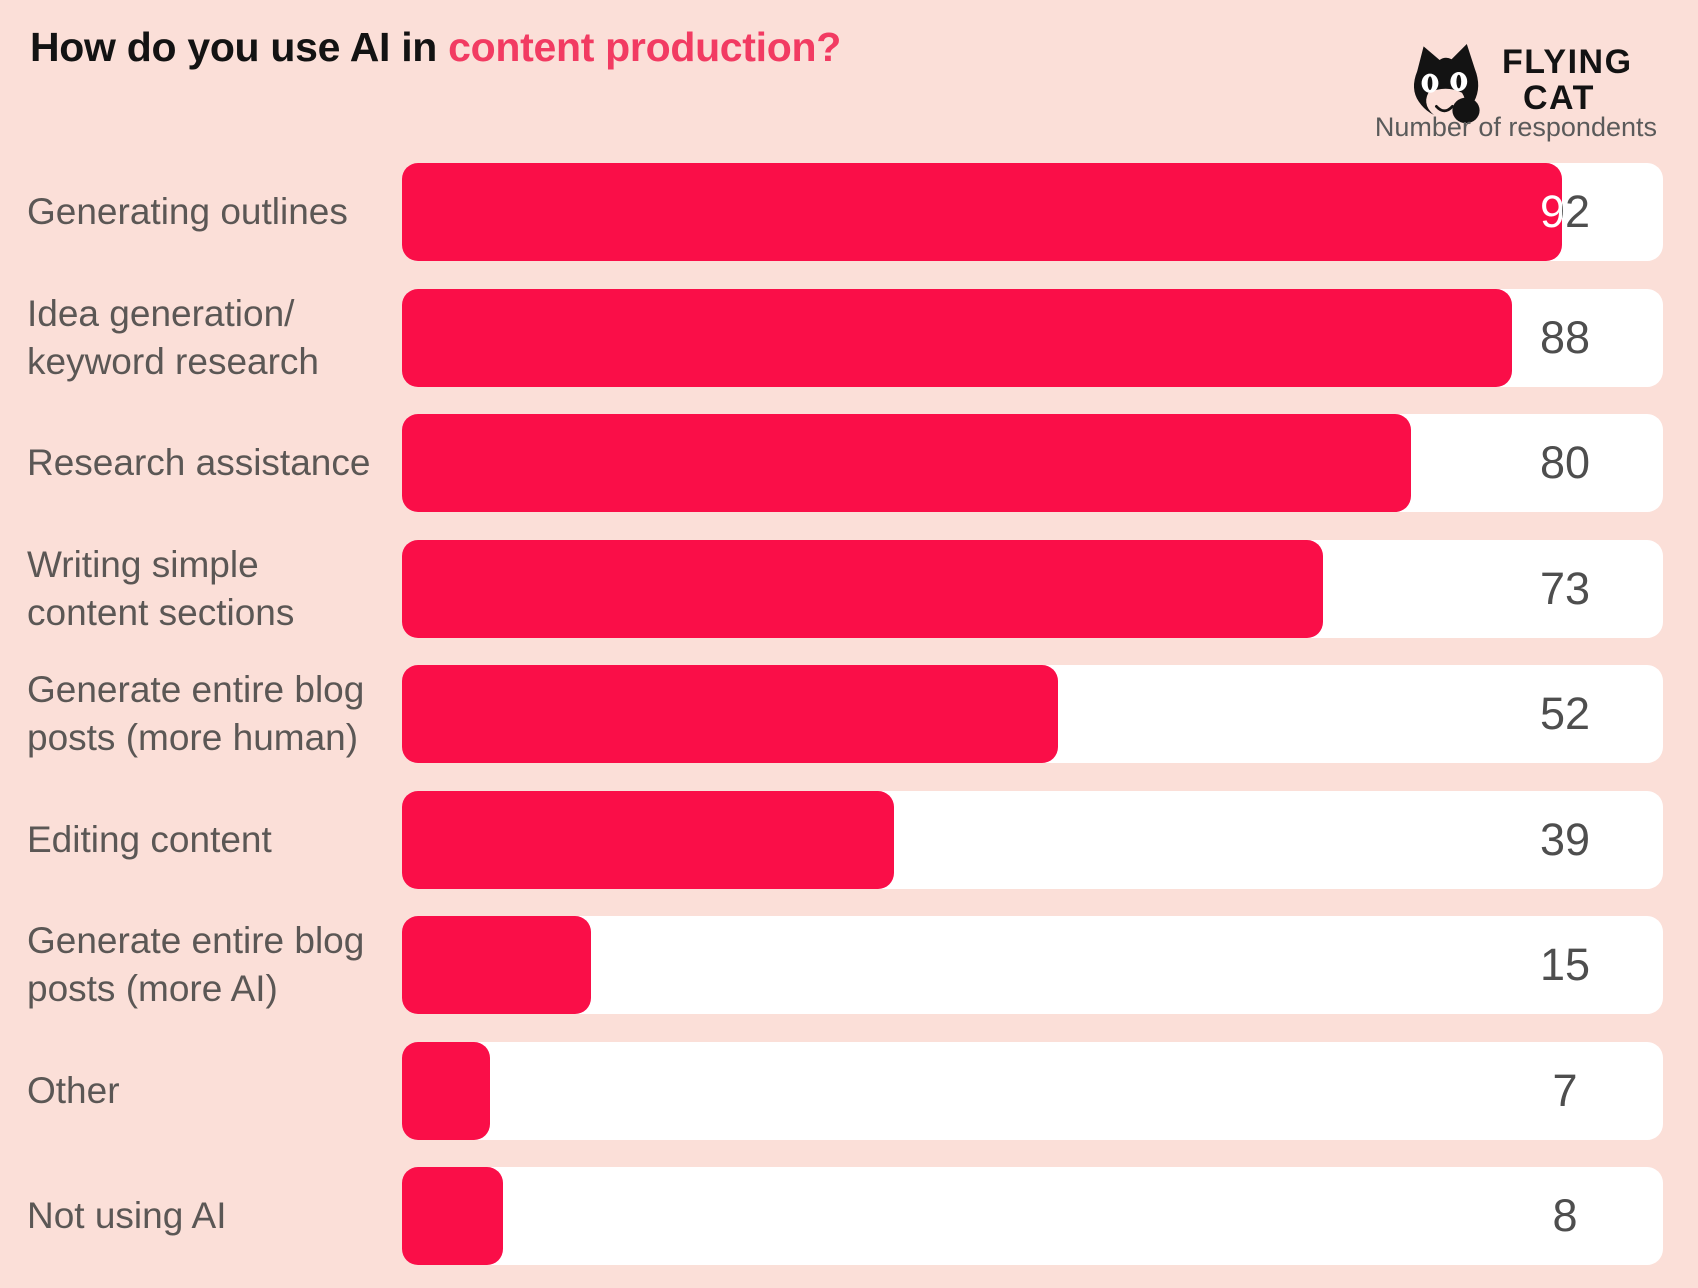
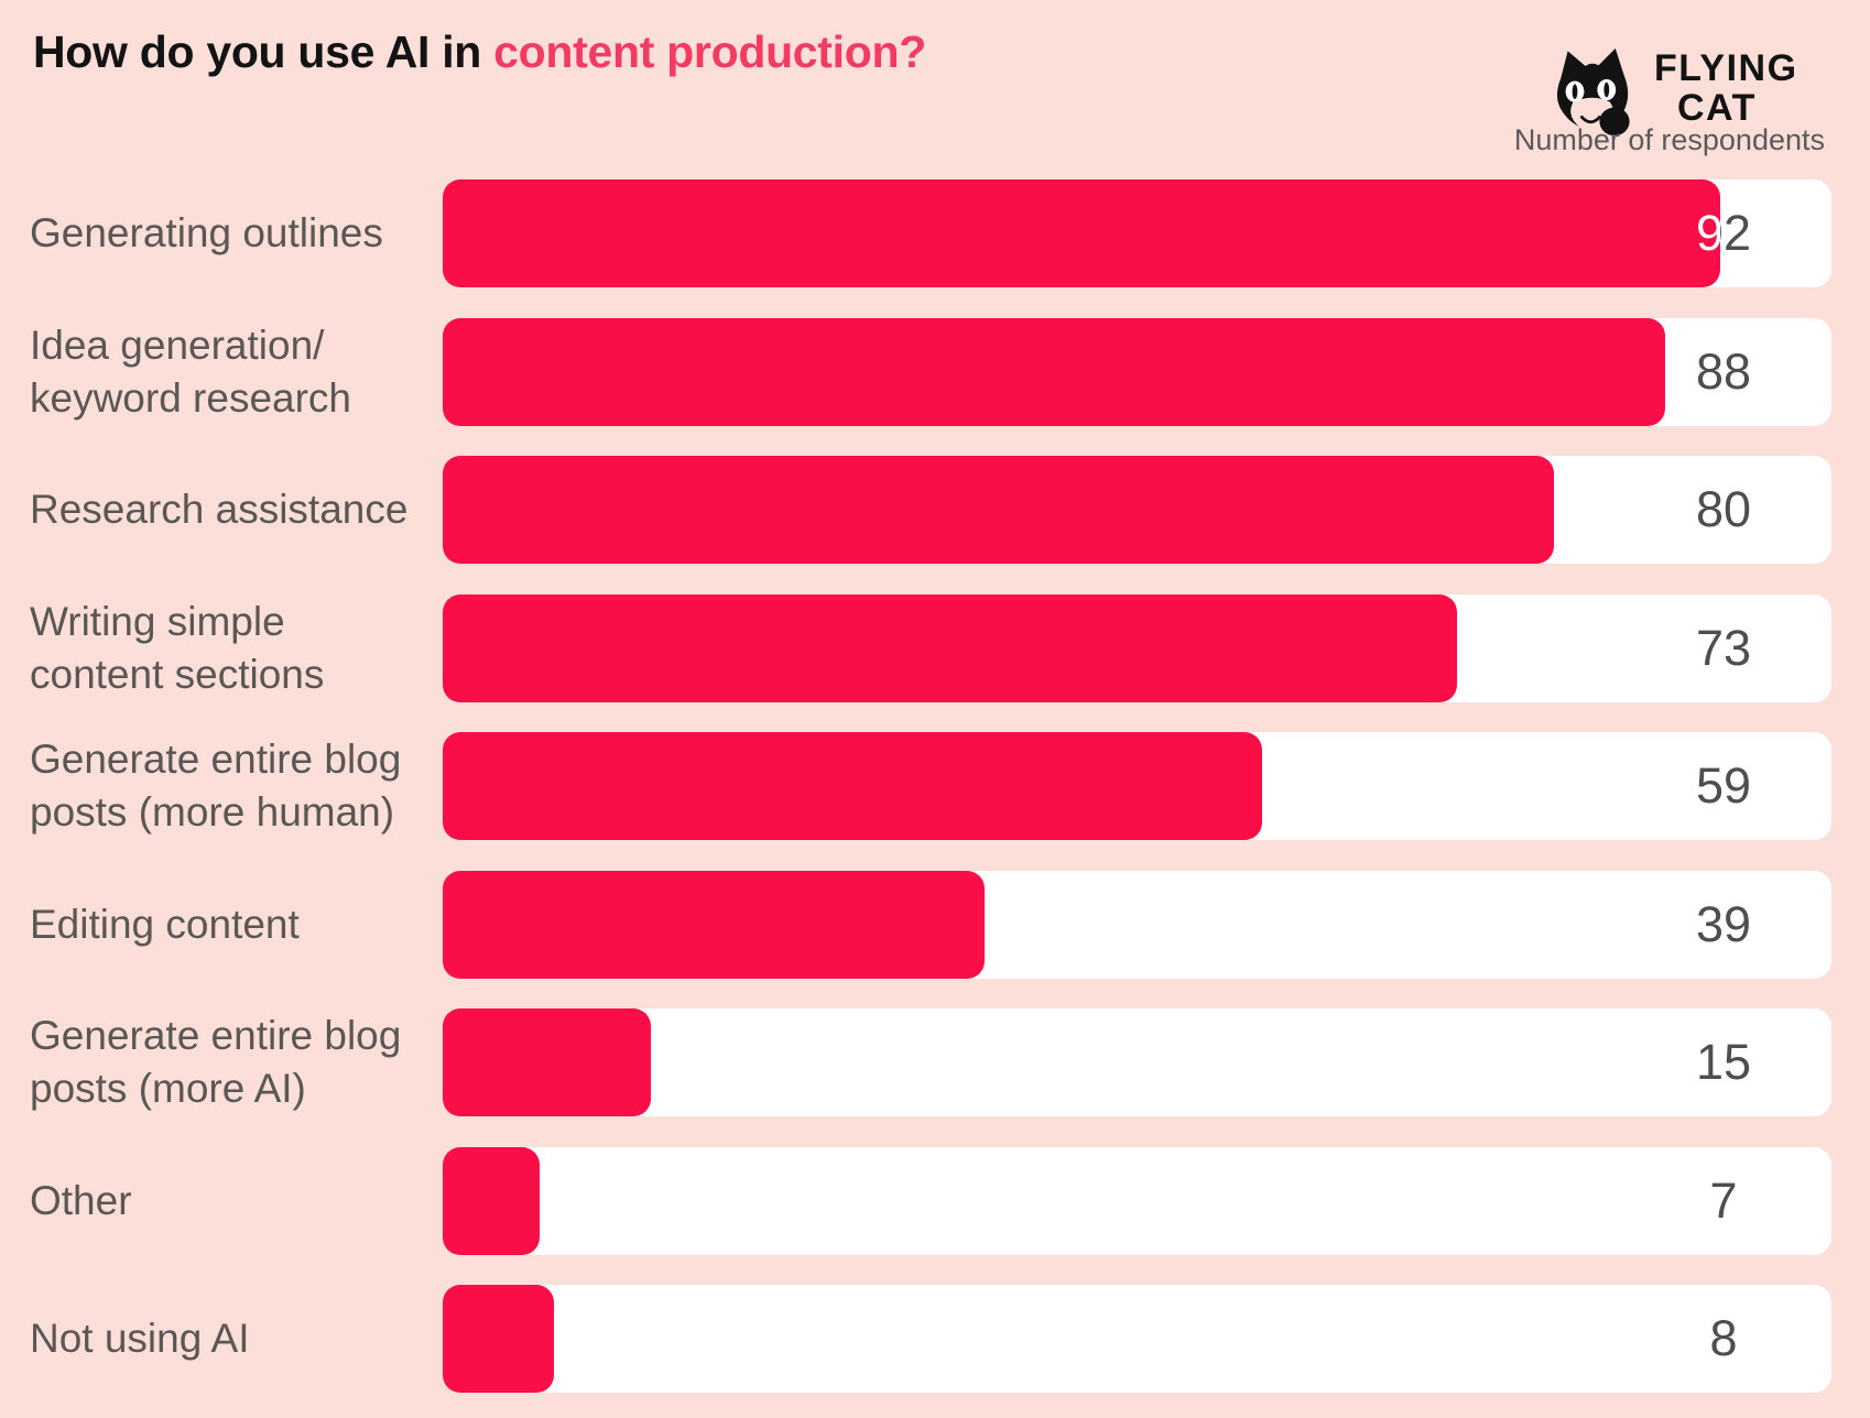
Generate entire blog posts (more human): 52 -> 59
